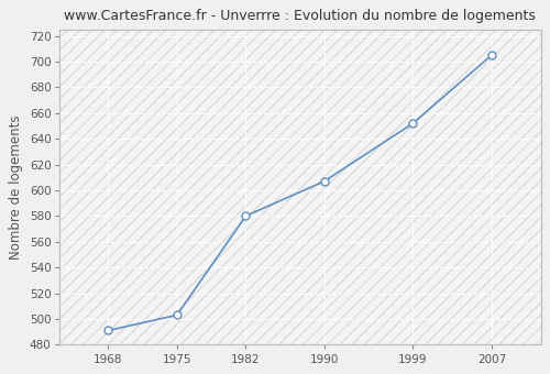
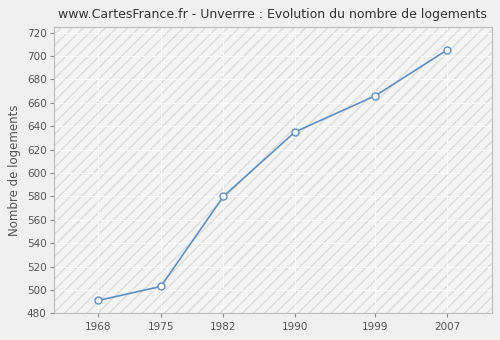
1990: 607 -> 635
1999: 652 -> 666
